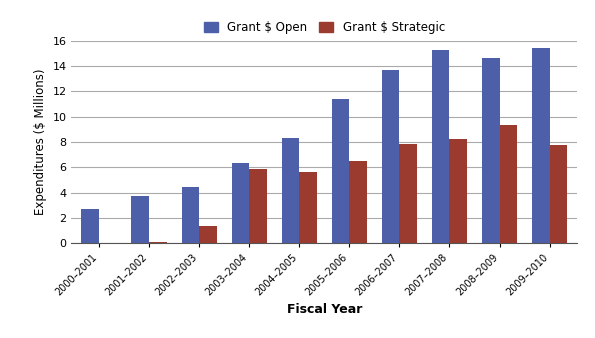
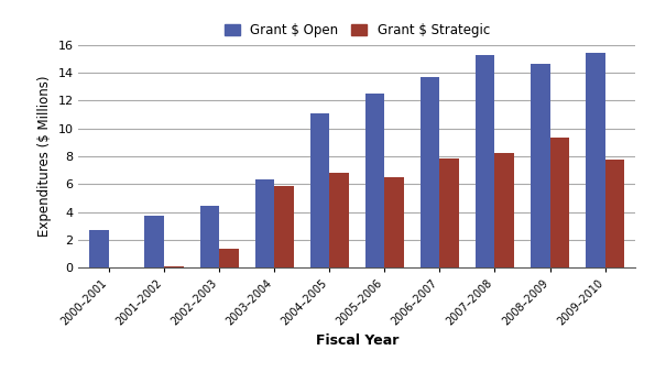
Grant $ Open/2004–2005: 8.3 -> 11.1
Grant $ Strategic/2004–2005: 5.7 -> 6.8
Grant $ Open/2005–2006: 11.4 -> 12.5
